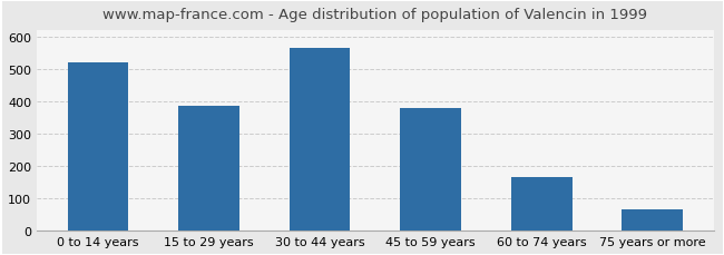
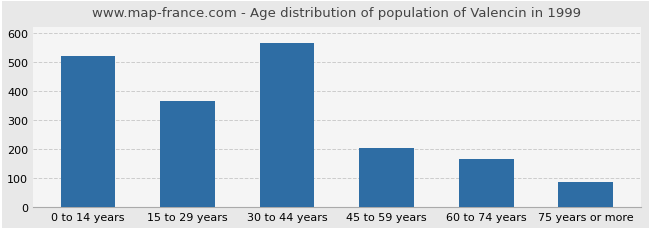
15 to 29 years: 385 -> 365
45 to 59 years: 378 -> 205
75 years or more: 65 -> 85
